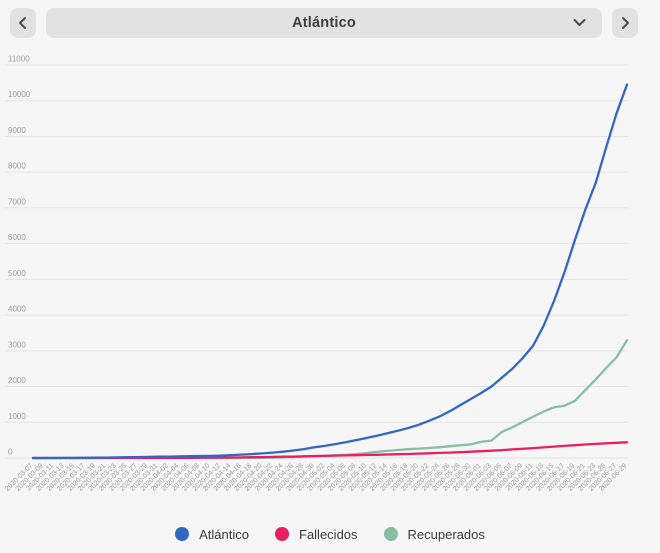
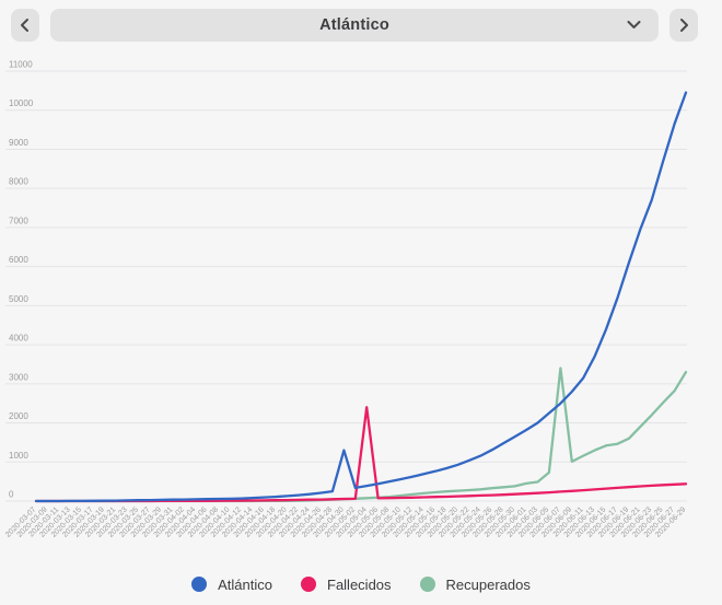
Atlántico/2020-04-30: 300 -> 1300
Fallecidos/2020-05-04: 100 -> 2400
Recuperados/2020-06-07: 900 -> 3400
